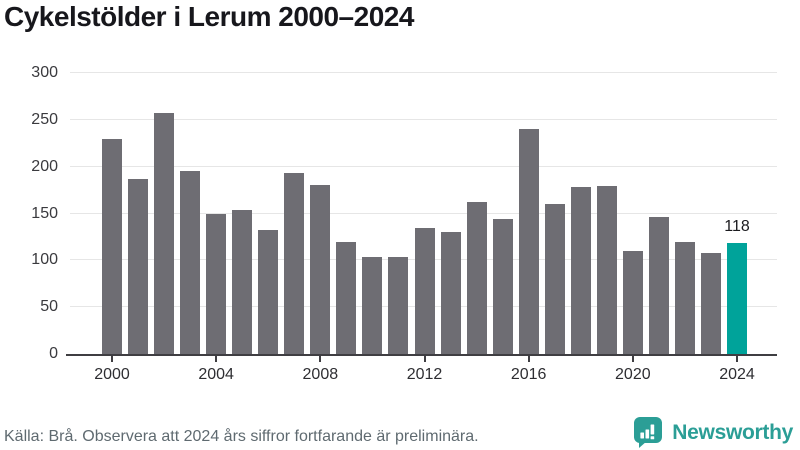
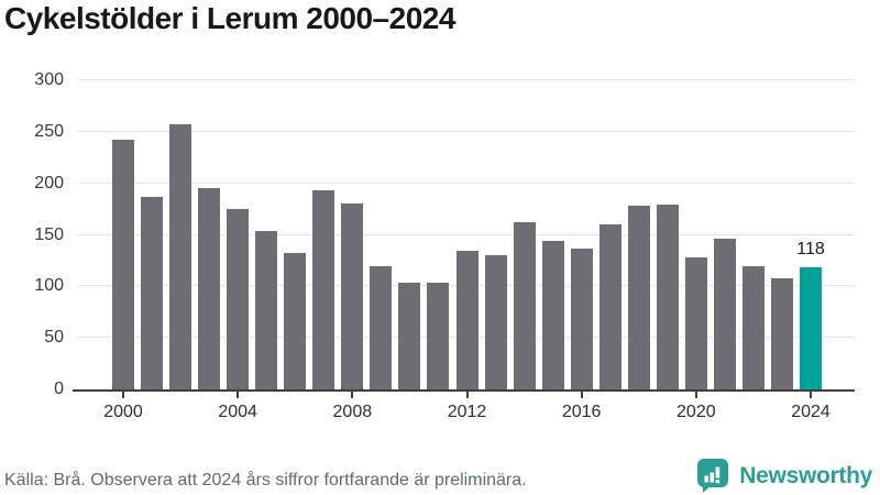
2000: 230 -> 240
2004: 150 -> 180
2016: 240 -> 140
2020: 110 -> 130
